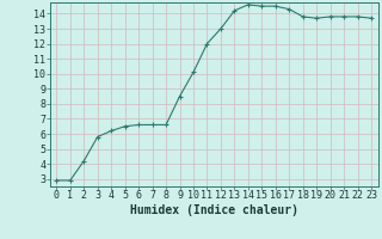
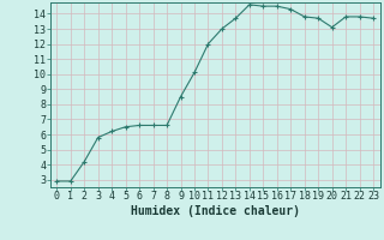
13: 14.2 -> 13.7
20: 13.8 -> 13.1
